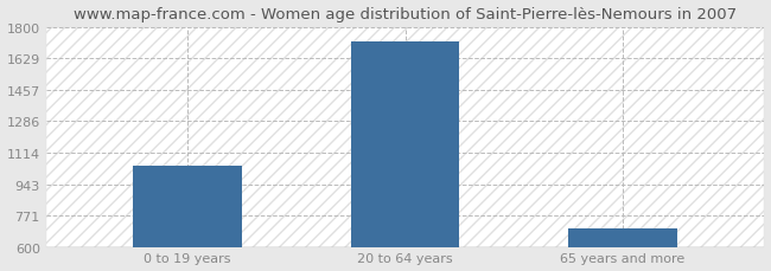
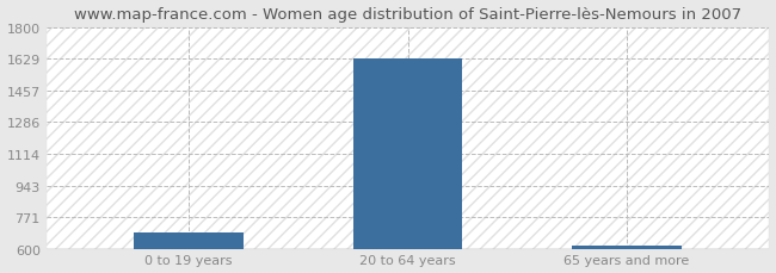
0 to 19 years: 1040 -> 690
20 to 64 years: 1720 -> 1630
65 years and more: 700 -> 620
